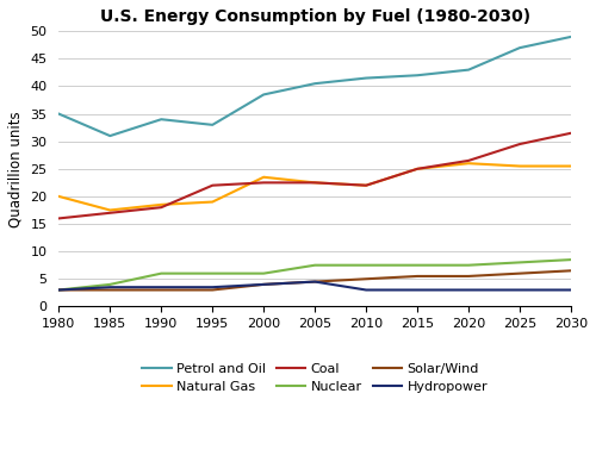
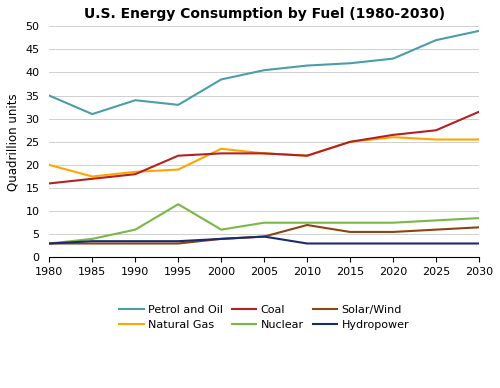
Nuclear/1995: 6.0 -> 11.5
Solar/Wind/2010: 5.0 -> 7.0
Coal/2025: 29.5 -> 27.5
